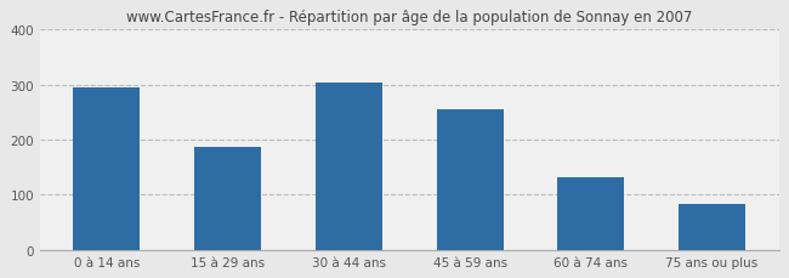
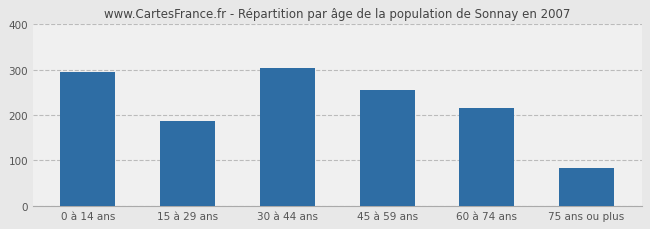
60 à 74 ans: 132 -> 215
